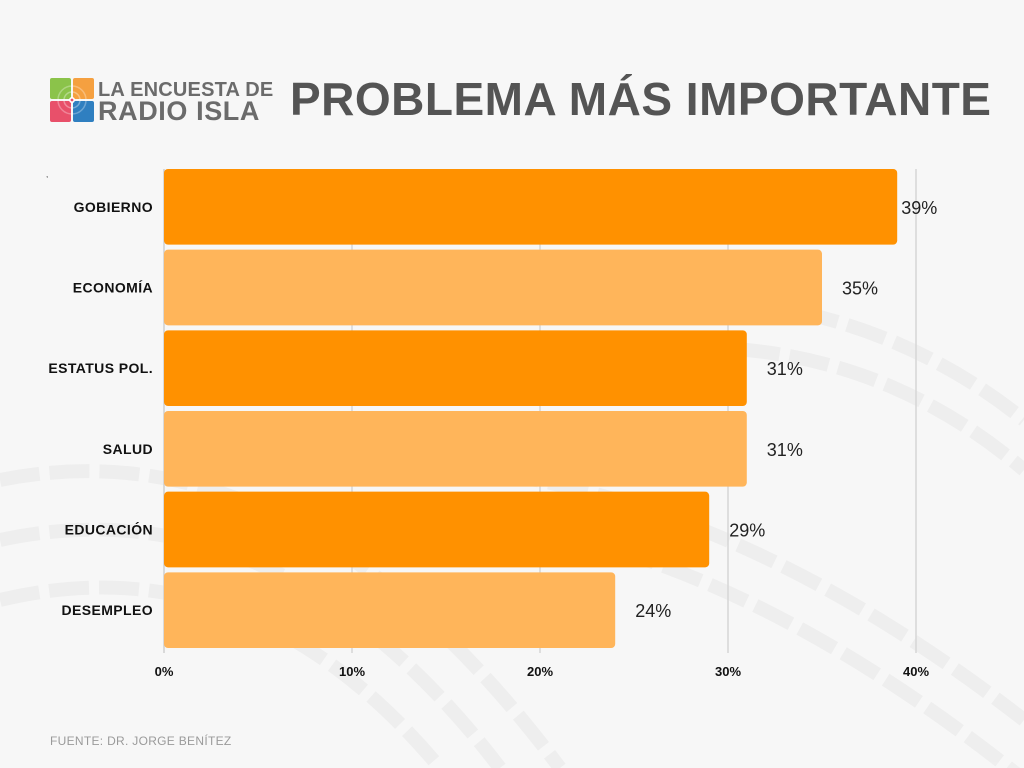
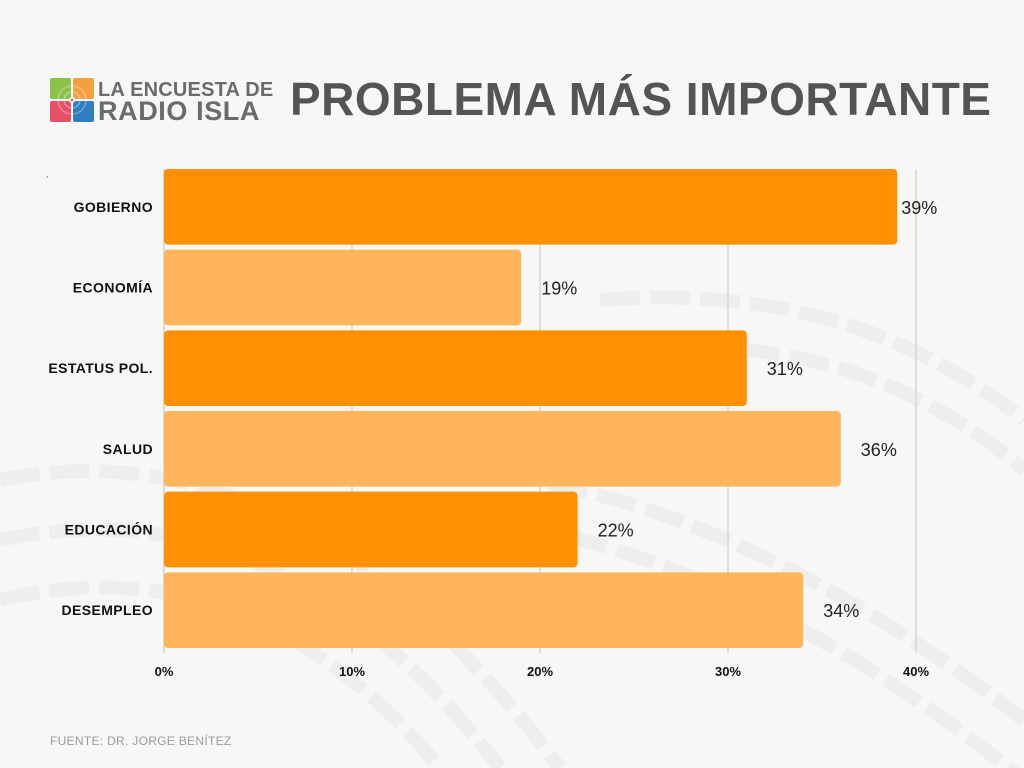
ECONOMÍA: 35% -> 19%
SALUD: 31% -> 36%
EDUCACIÓN: 29% -> 22%
DESEMPLEO: 24% -> 34%
